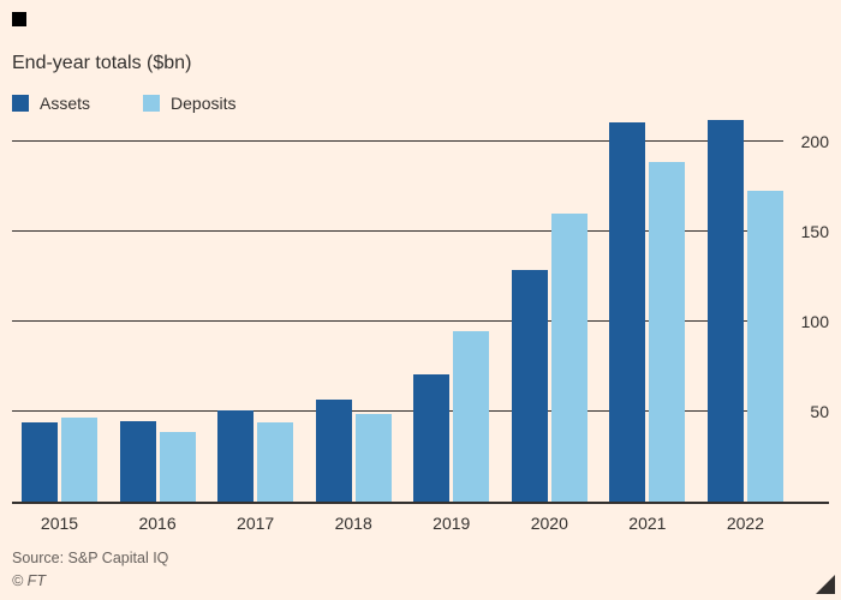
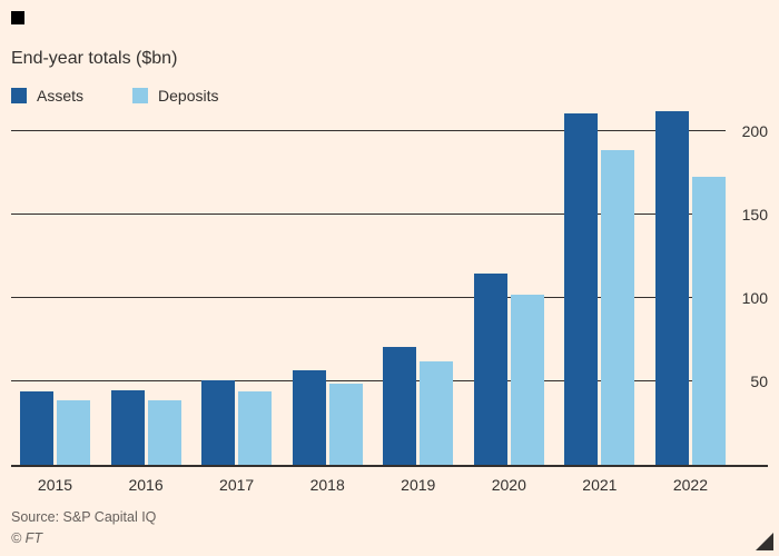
Deposits/2015: 47 -> 39
Deposits/2019: 95 -> 62
Assets/2020: 129 -> 115
Deposits/2020: 160 -> 102
